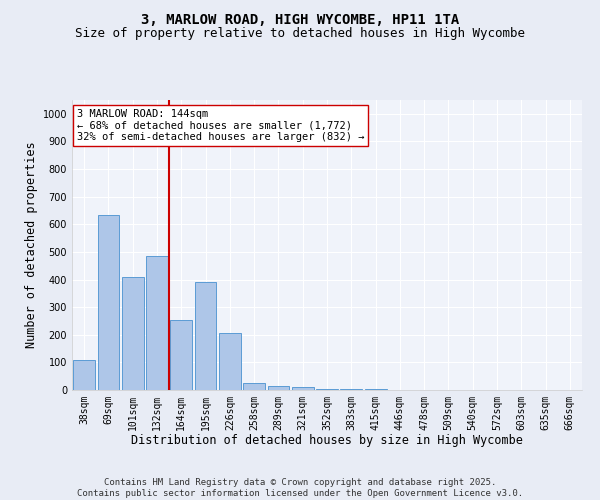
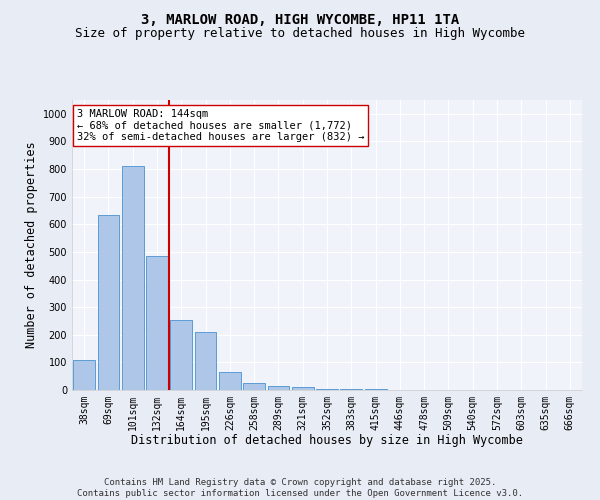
101sqm: 410 -> 810
195sqm: 390 -> 210
226sqm: 205 -> 65
